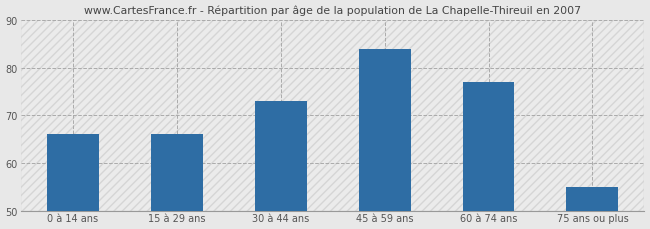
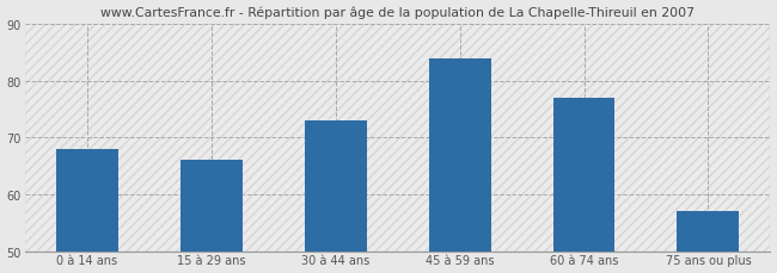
0 à 14 ans: 66 -> 68
75 ans ou plus: 55 -> 57
